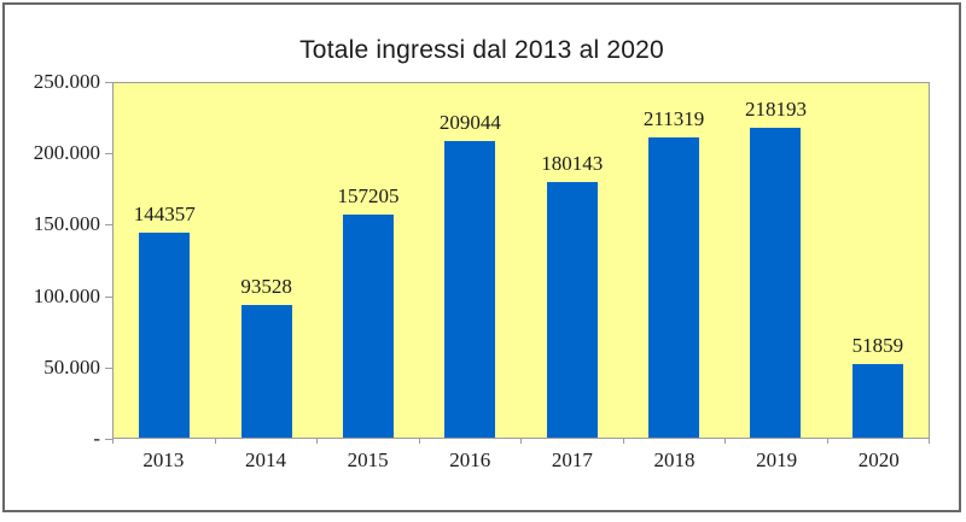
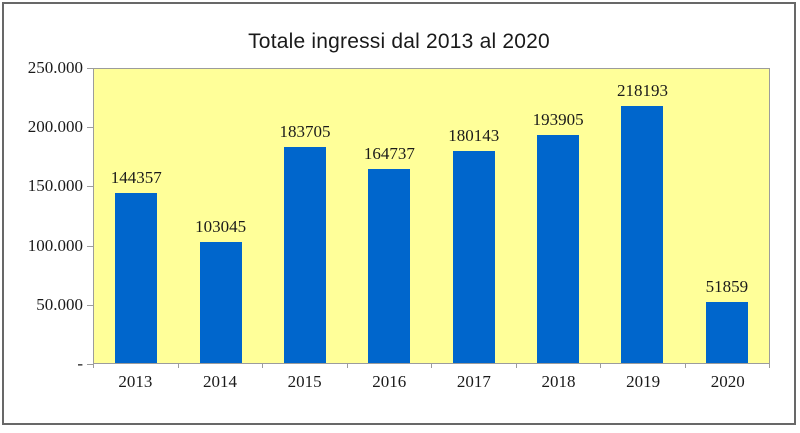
2014: 93528 -> 103045
2015: 157205 -> 183705
2016: 209044 -> 164737
2018: 211319 -> 193905
